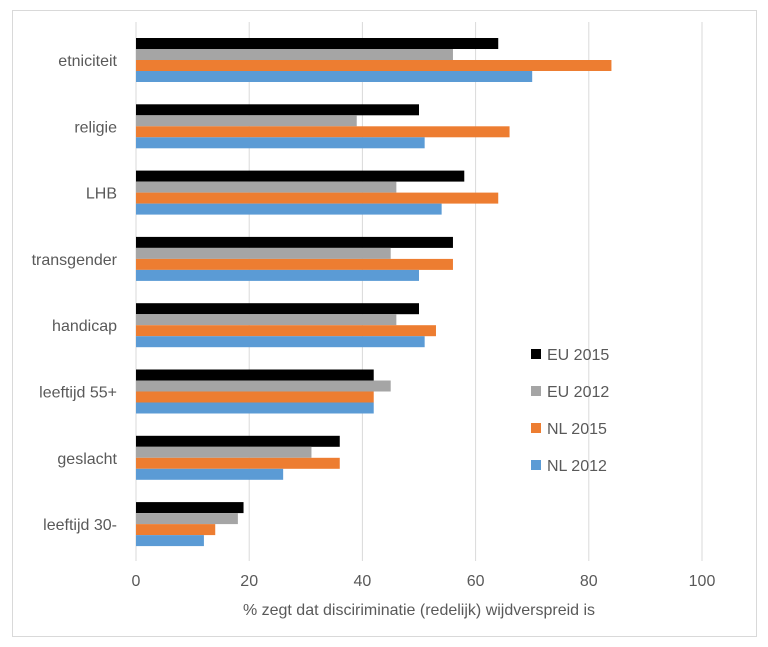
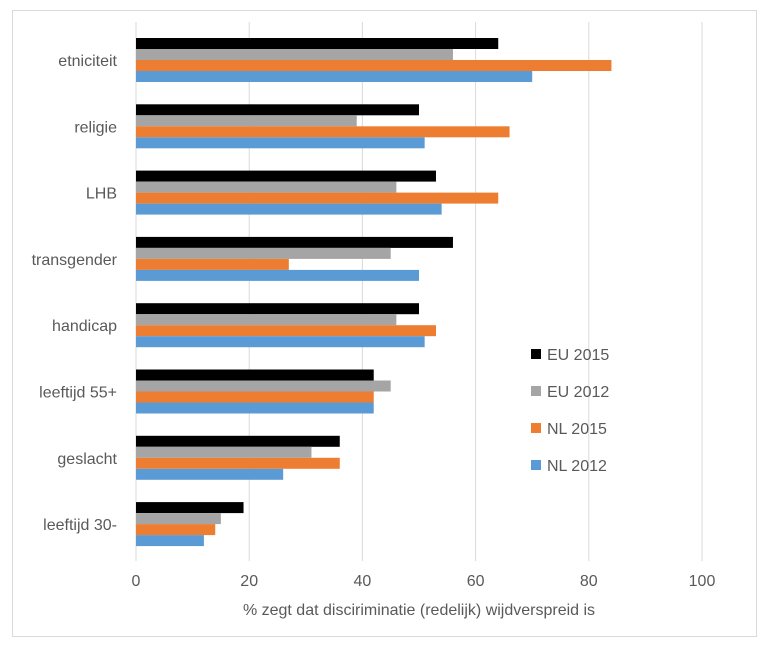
EU 2015/LHB: 58 -> 53
NL 2015/transgender: 56 -> 27
EU 2012/leeftijd 30-: 18 -> 15
